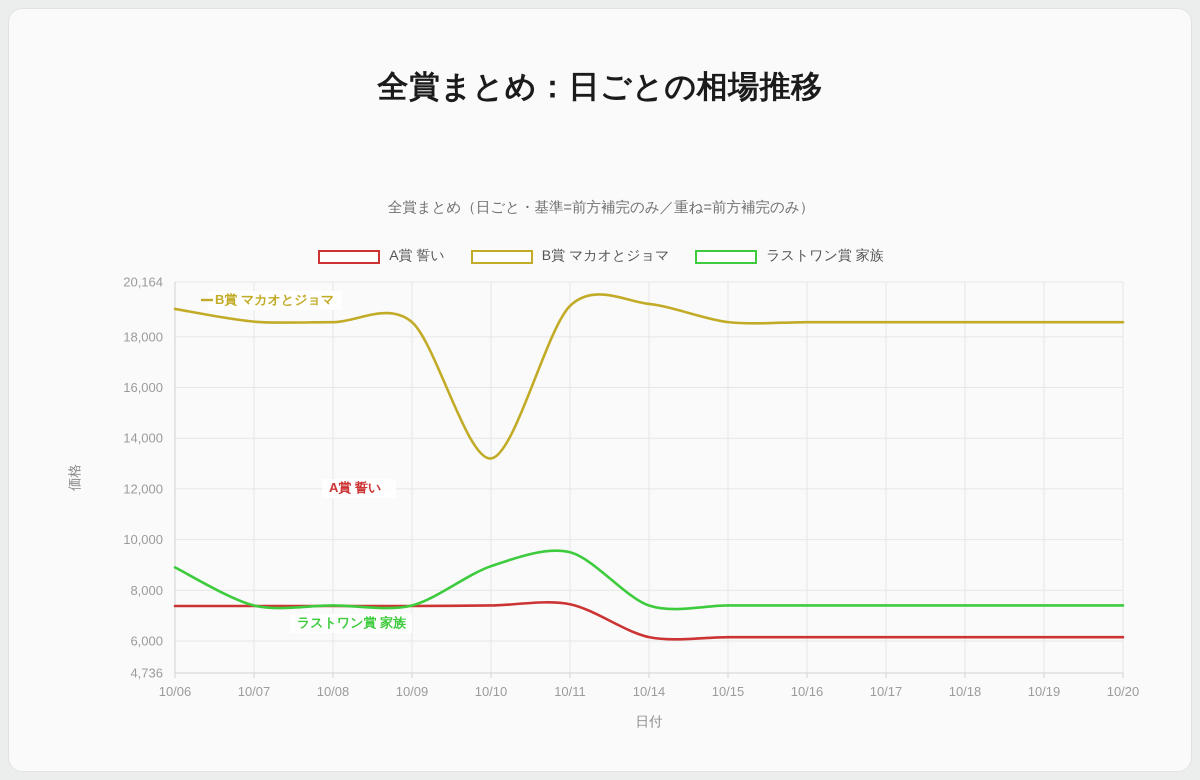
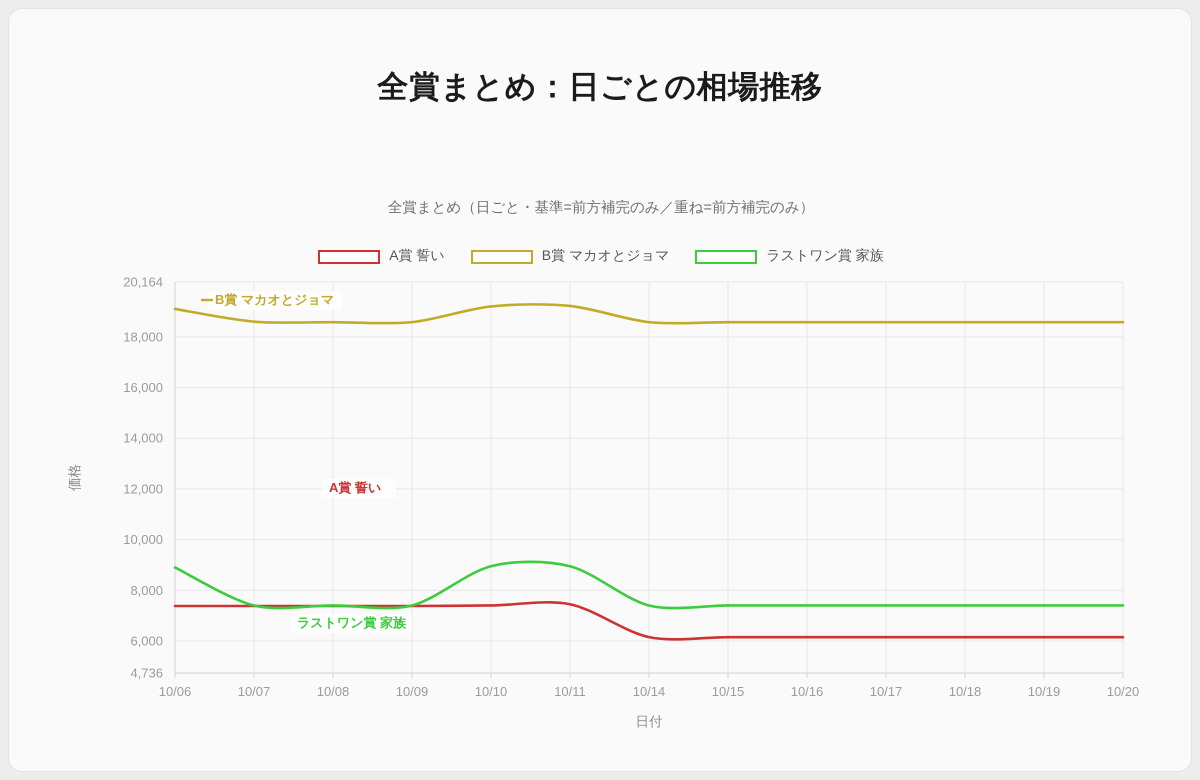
B賞 マカオとジョマ/10/10: 13200 -> 19200
ラストワン賞 家族/10/11: 9500 -> 9000
B賞 マカオとジョマ/10/14: 19300 -> 18600
